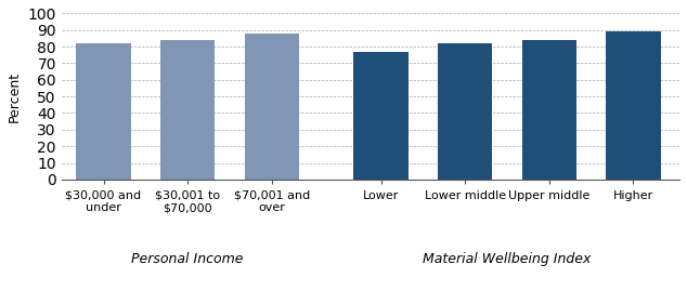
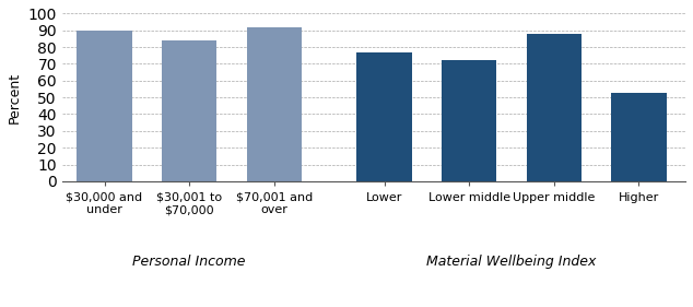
$30,000 and under: 82 -> 90
$70,001 and over: 88 -> 92
Lower middle: 82 -> 72
Upper middle: 84 -> 88
Higher: 89 -> 53
